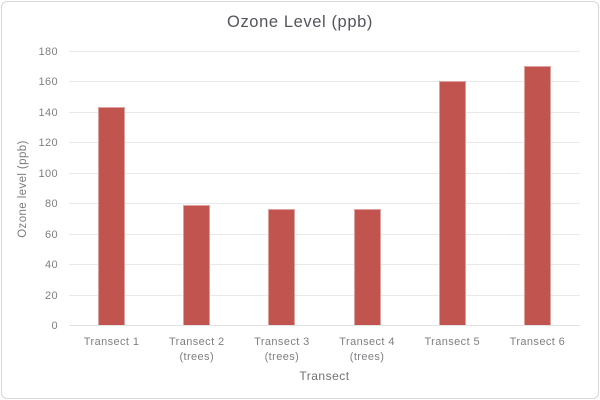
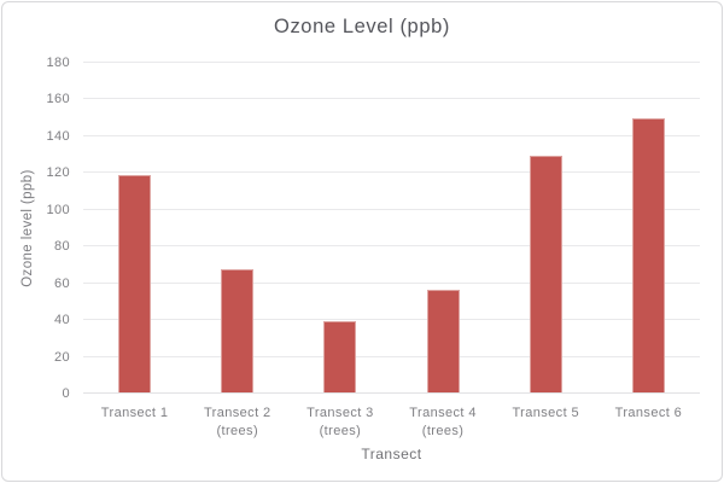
Transect 1: 143 -> 118
Transect 2 (trees): 79 -> 67
Transect 3 (trees): 76 -> 39
Transect 4 (trees): 76 -> 56
Transect 5: 160 -> 129
Transect 6: 170 -> 149
